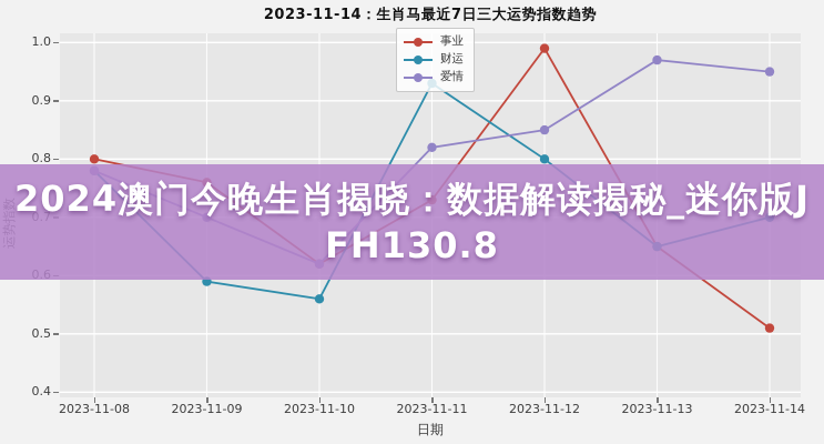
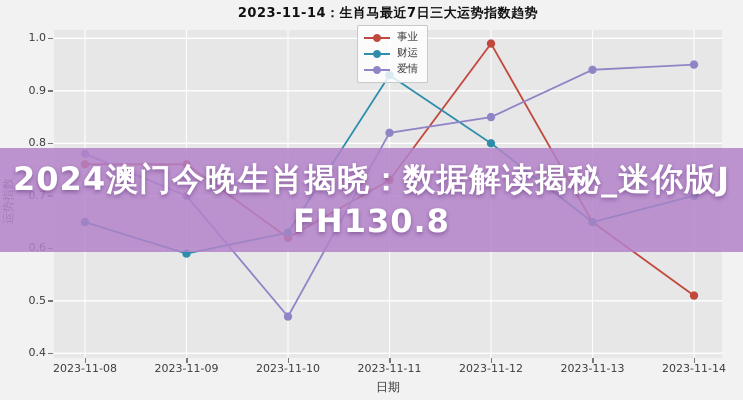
事业/2023-11-08: 0.80 -> 0.76
财运/2023-11-08: 0.78 -> 0.65
财运/2023-11-10: 0.56 -> 0.63
爱情/2023-11-10: 0.62 -> 0.47
爱情/2023-11-13: 0.97 -> 0.94
